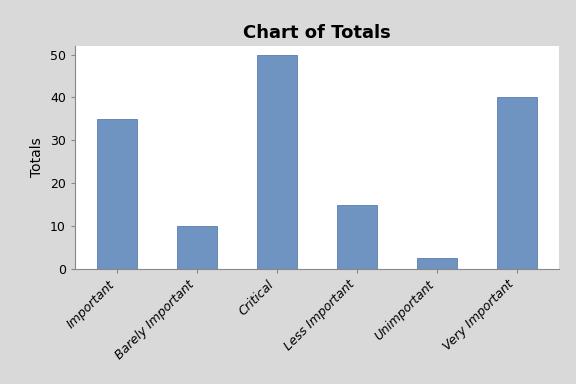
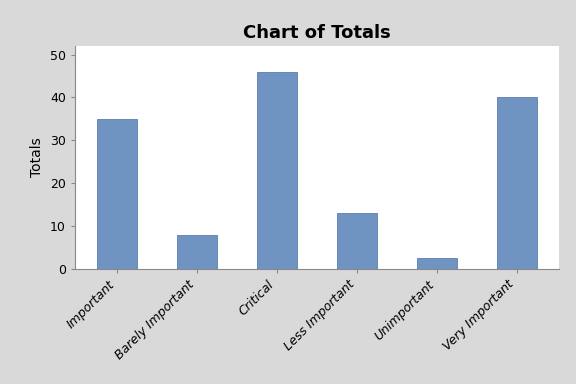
Barely Important: 10.0 -> 8.0
Critical: 50.0 -> 46.0
Less Important: 15.0 -> 13.0
